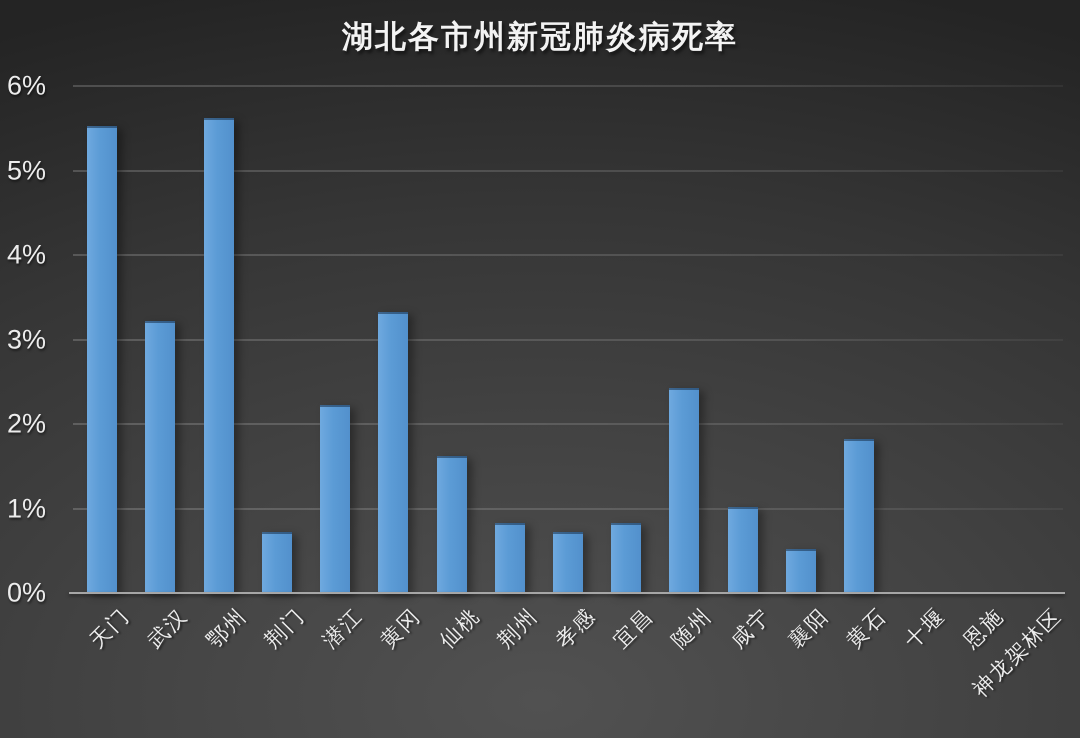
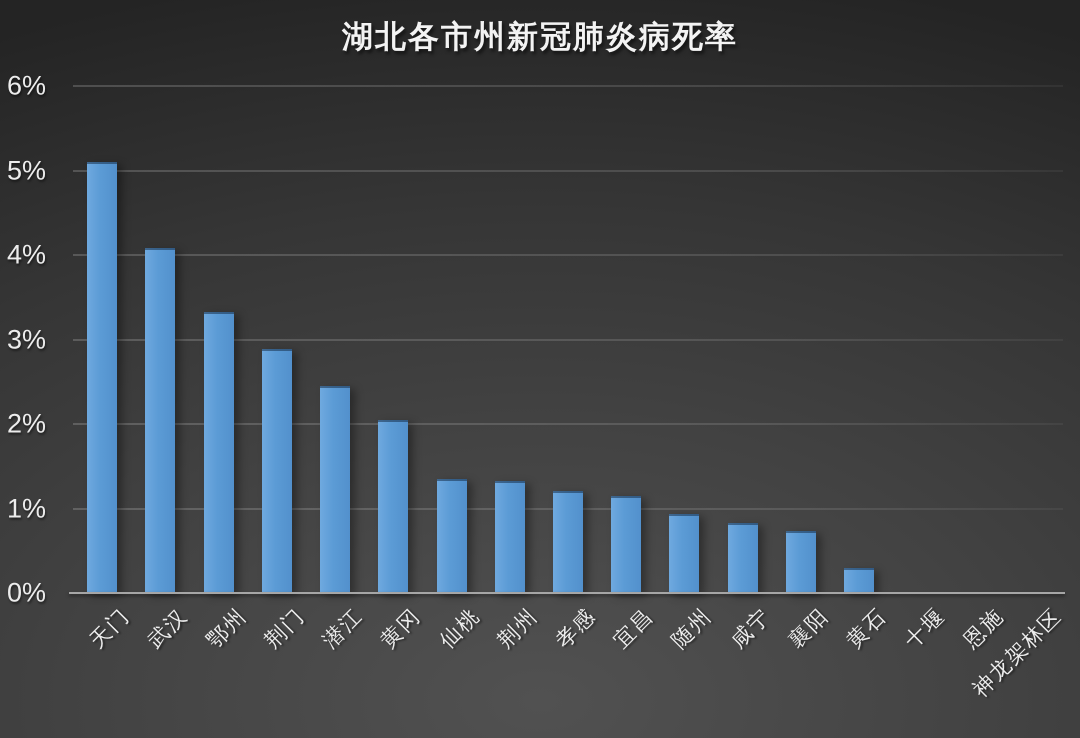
天门: 5.5% -> 5.1%
武汉: 3.2% -> 4.1%
鄂州: 5.6% -> 3.3%
荆门: 0.7% -> 2.9%
潜江: 2.2% -> 2.4%
黄冈: 3.3% -> 2.0%
仙桃: 1.6% -> 1.3%
荆州: 0.8% -> 1.3%
孝感: 0.7% -> 1.2%
宜昌: 0.8% -> 1.1%
随州: 2.4% -> 0.9%
咸宁: 1.0% -> 0.8%
襄阳: 0.5% -> 0.7%
黄石: 1.8% -> 0.3%
